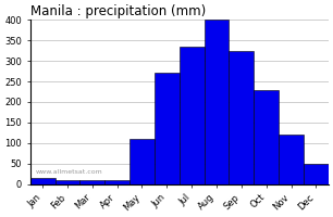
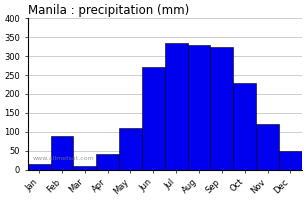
Feb: 10 -> 90
Apr: 10 -> 40
Aug: 400 -> 330
